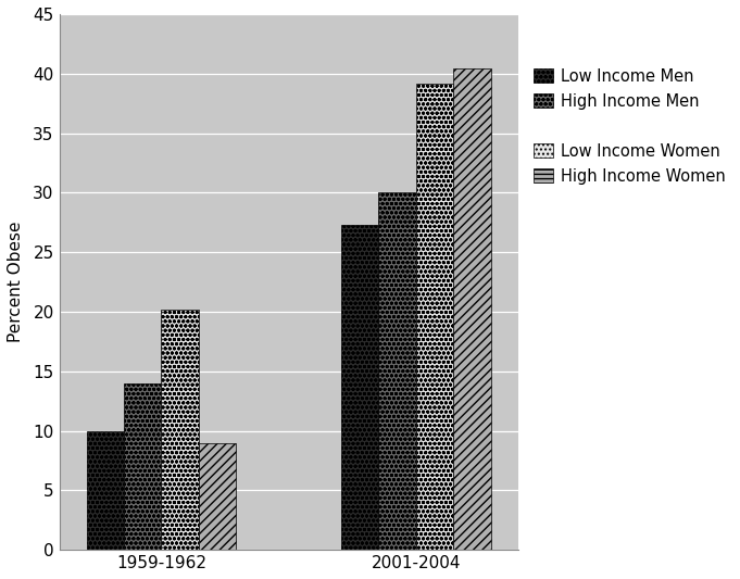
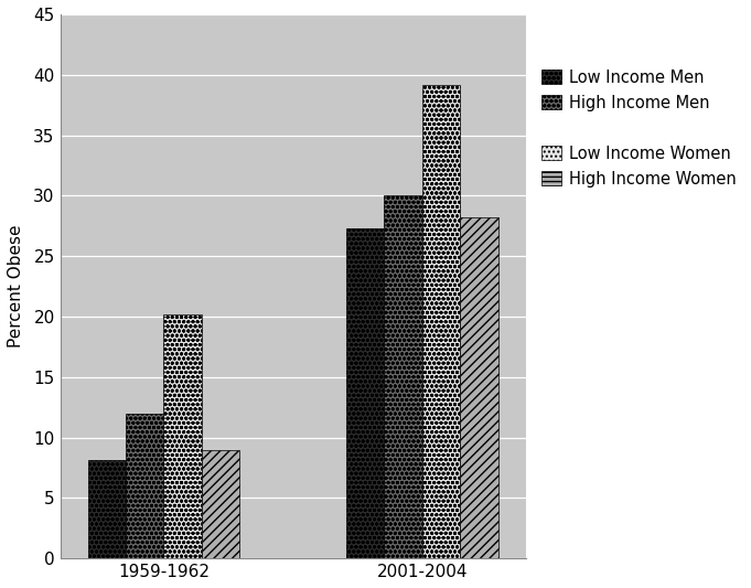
Low Income Men/1959-1962: 10.0 -> 8.1
High Income Men/1959-1962: 14 -> 12
High Income Women/2001-2004: 40.4 -> 28.2
